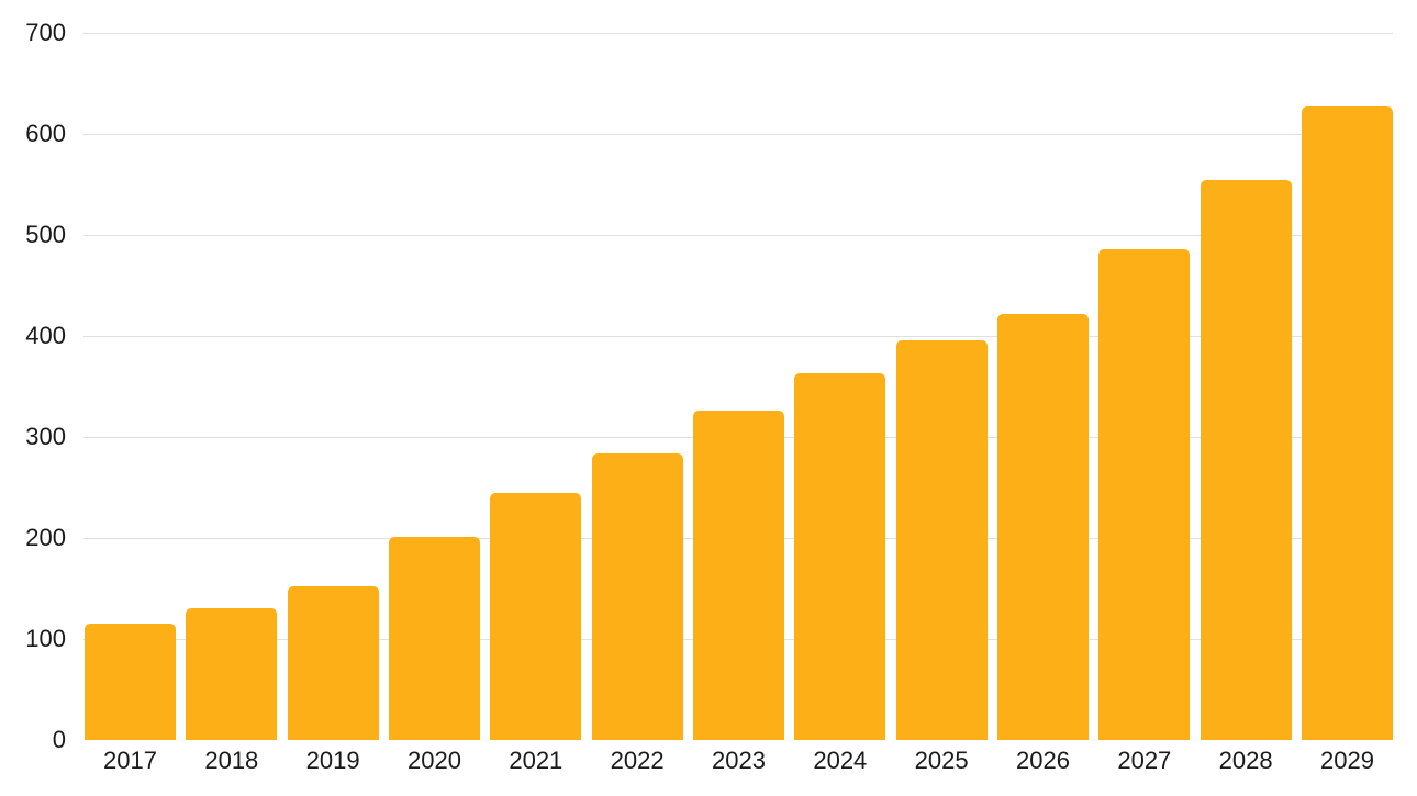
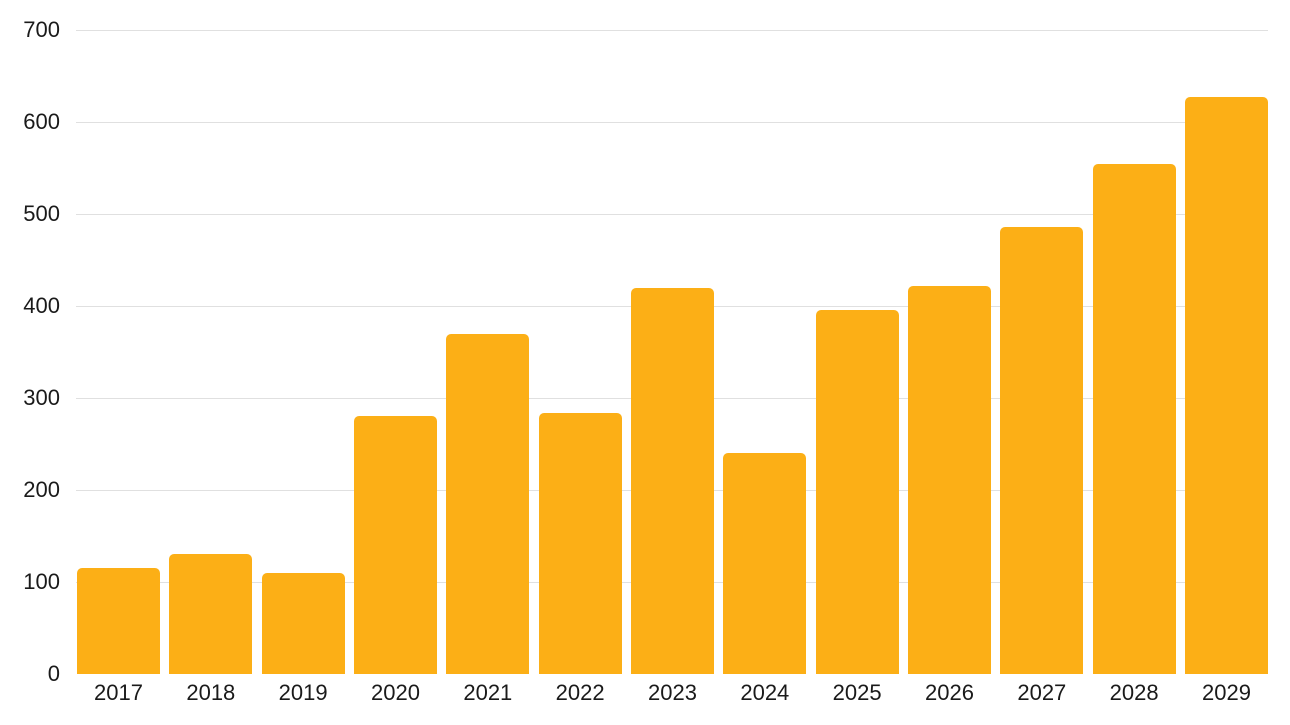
2019: 150 -> 110
2020: 200 -> 280
2021: 240 -> 370
2023: 330 -> 420
2024: 360 -> 240
